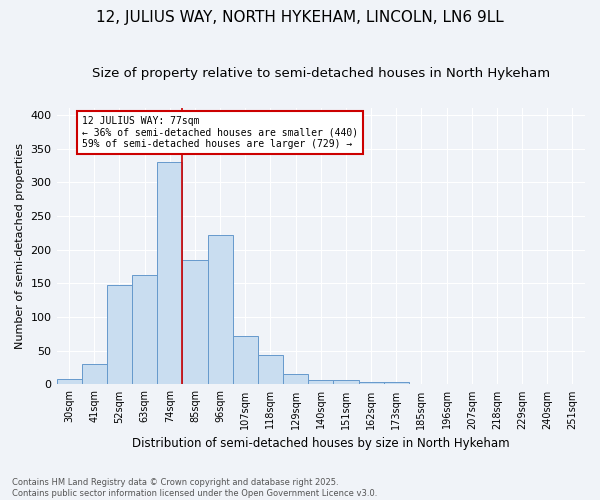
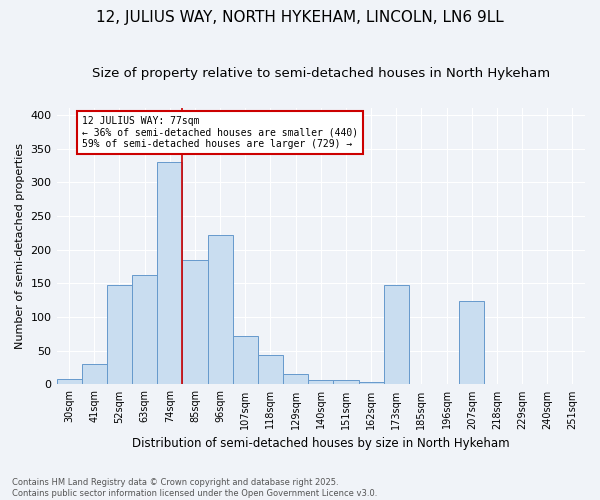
173sqm: 3 -> 148
207sqm: 1 -> 124
